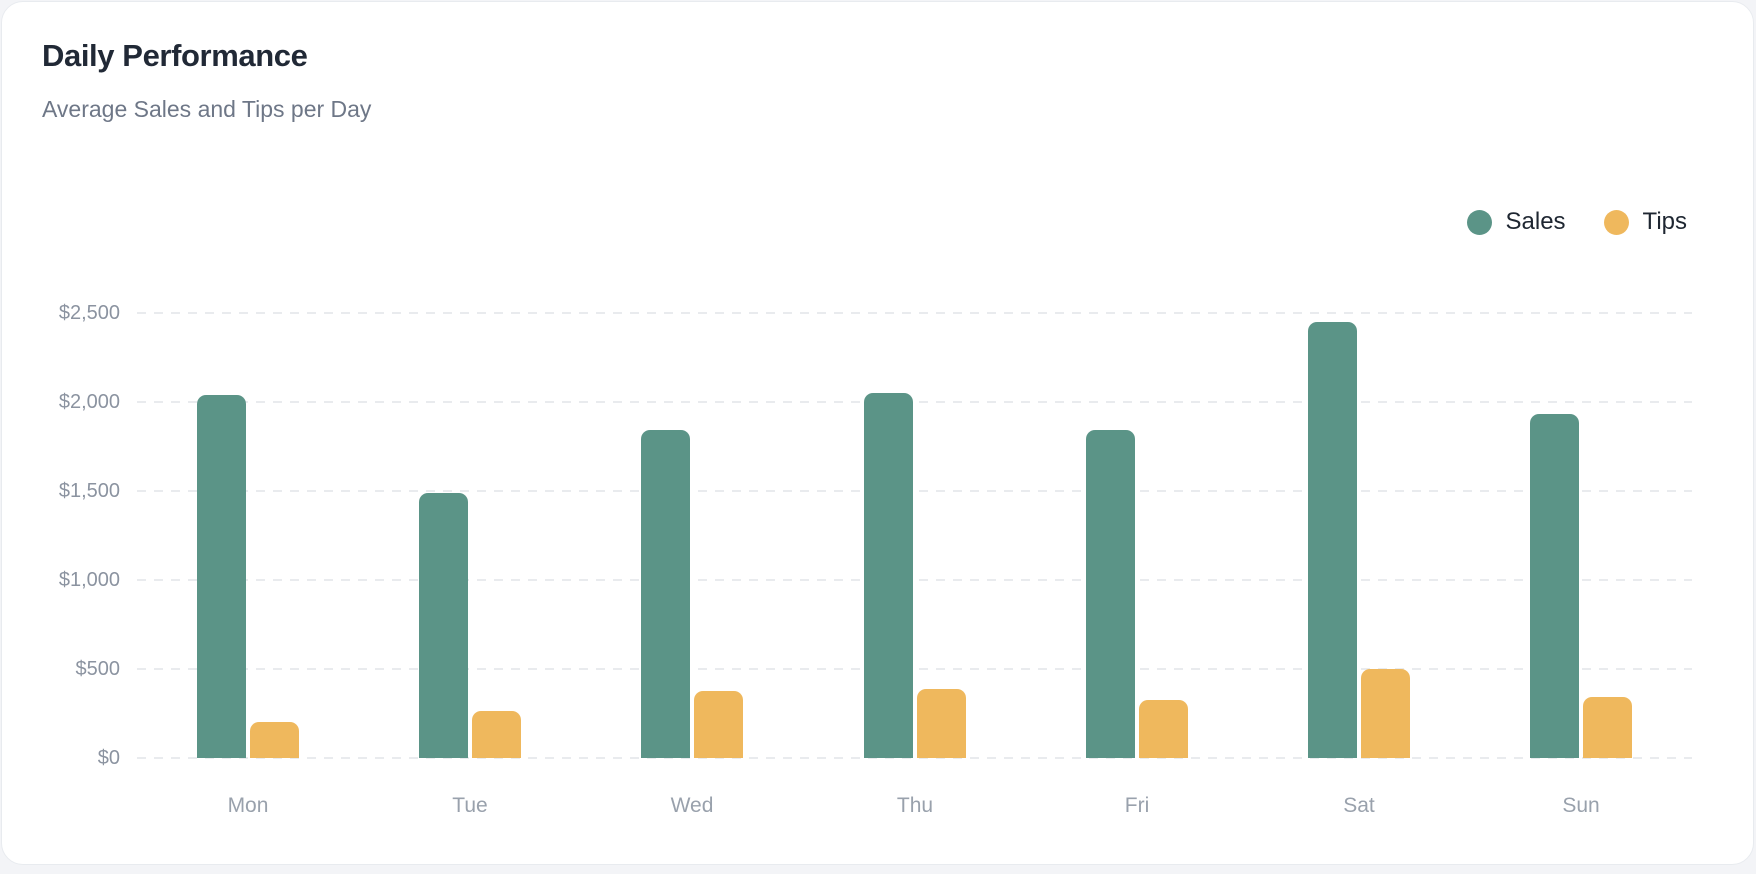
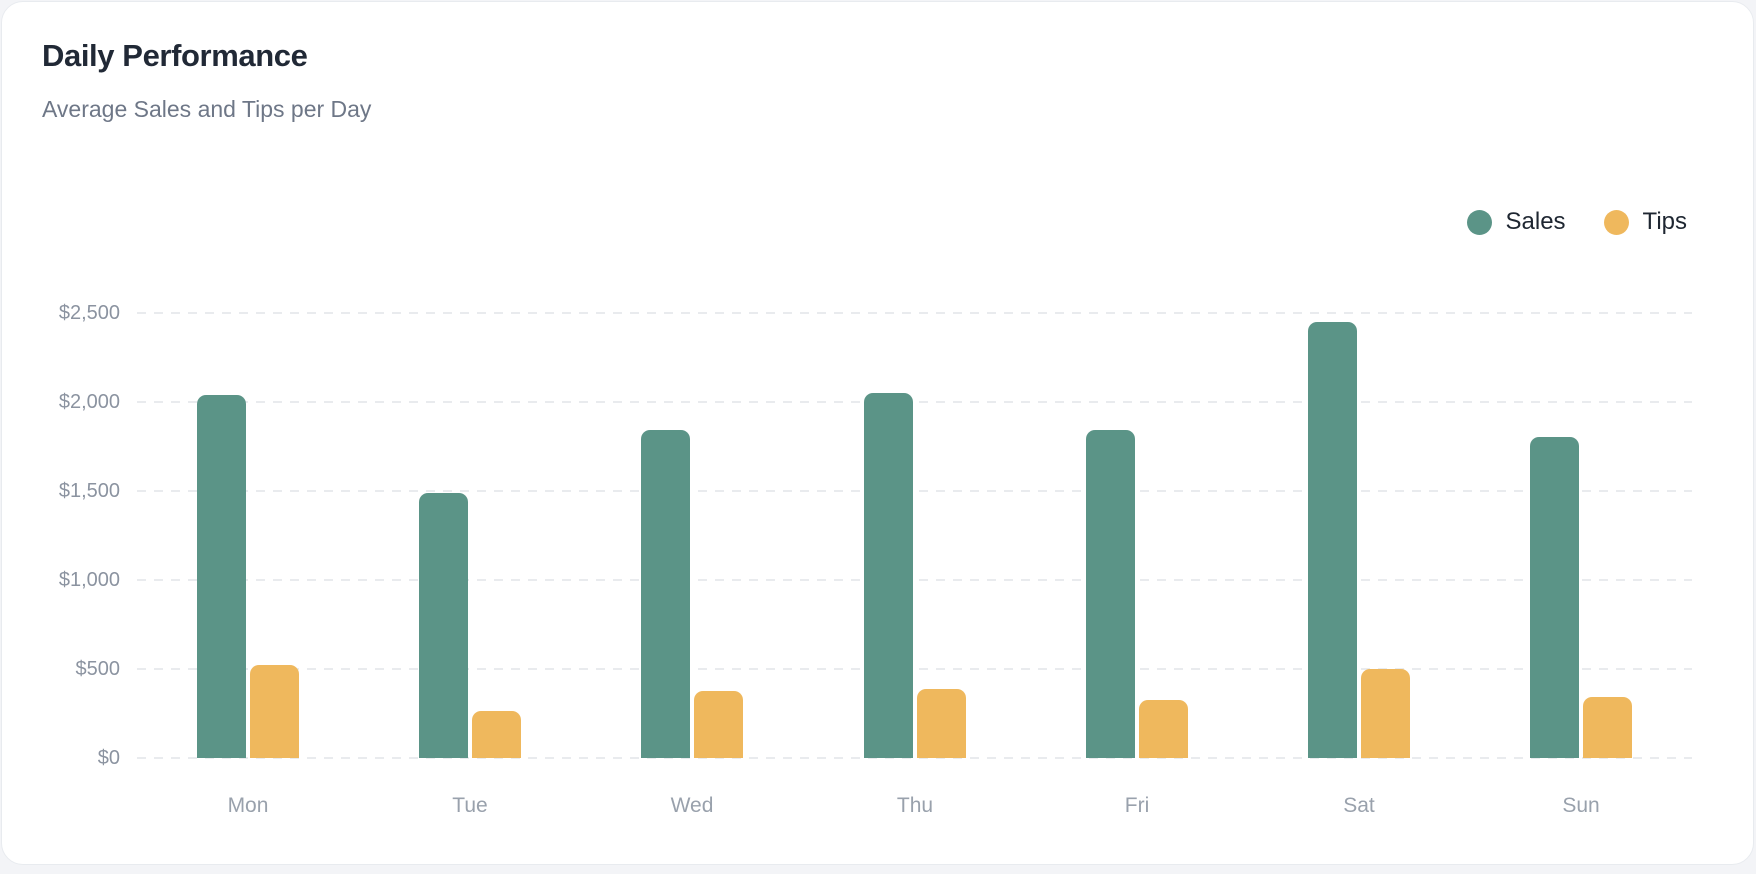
Tips/Mon: $200 -> $520
Sales/Sun: $1930 -> $1800
